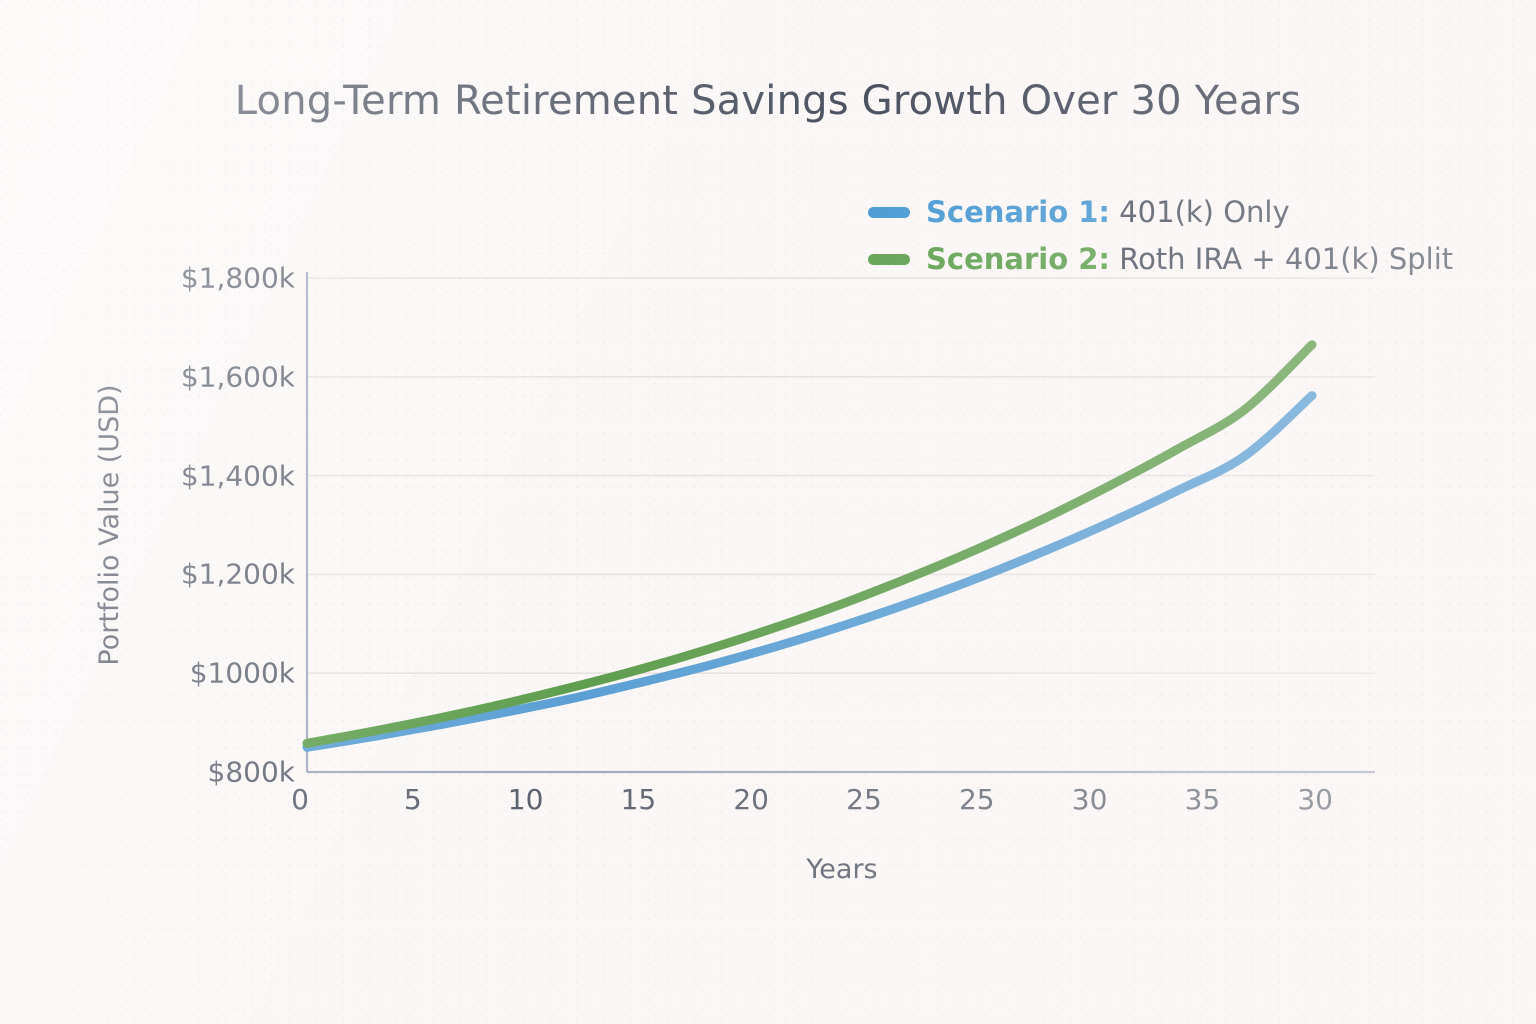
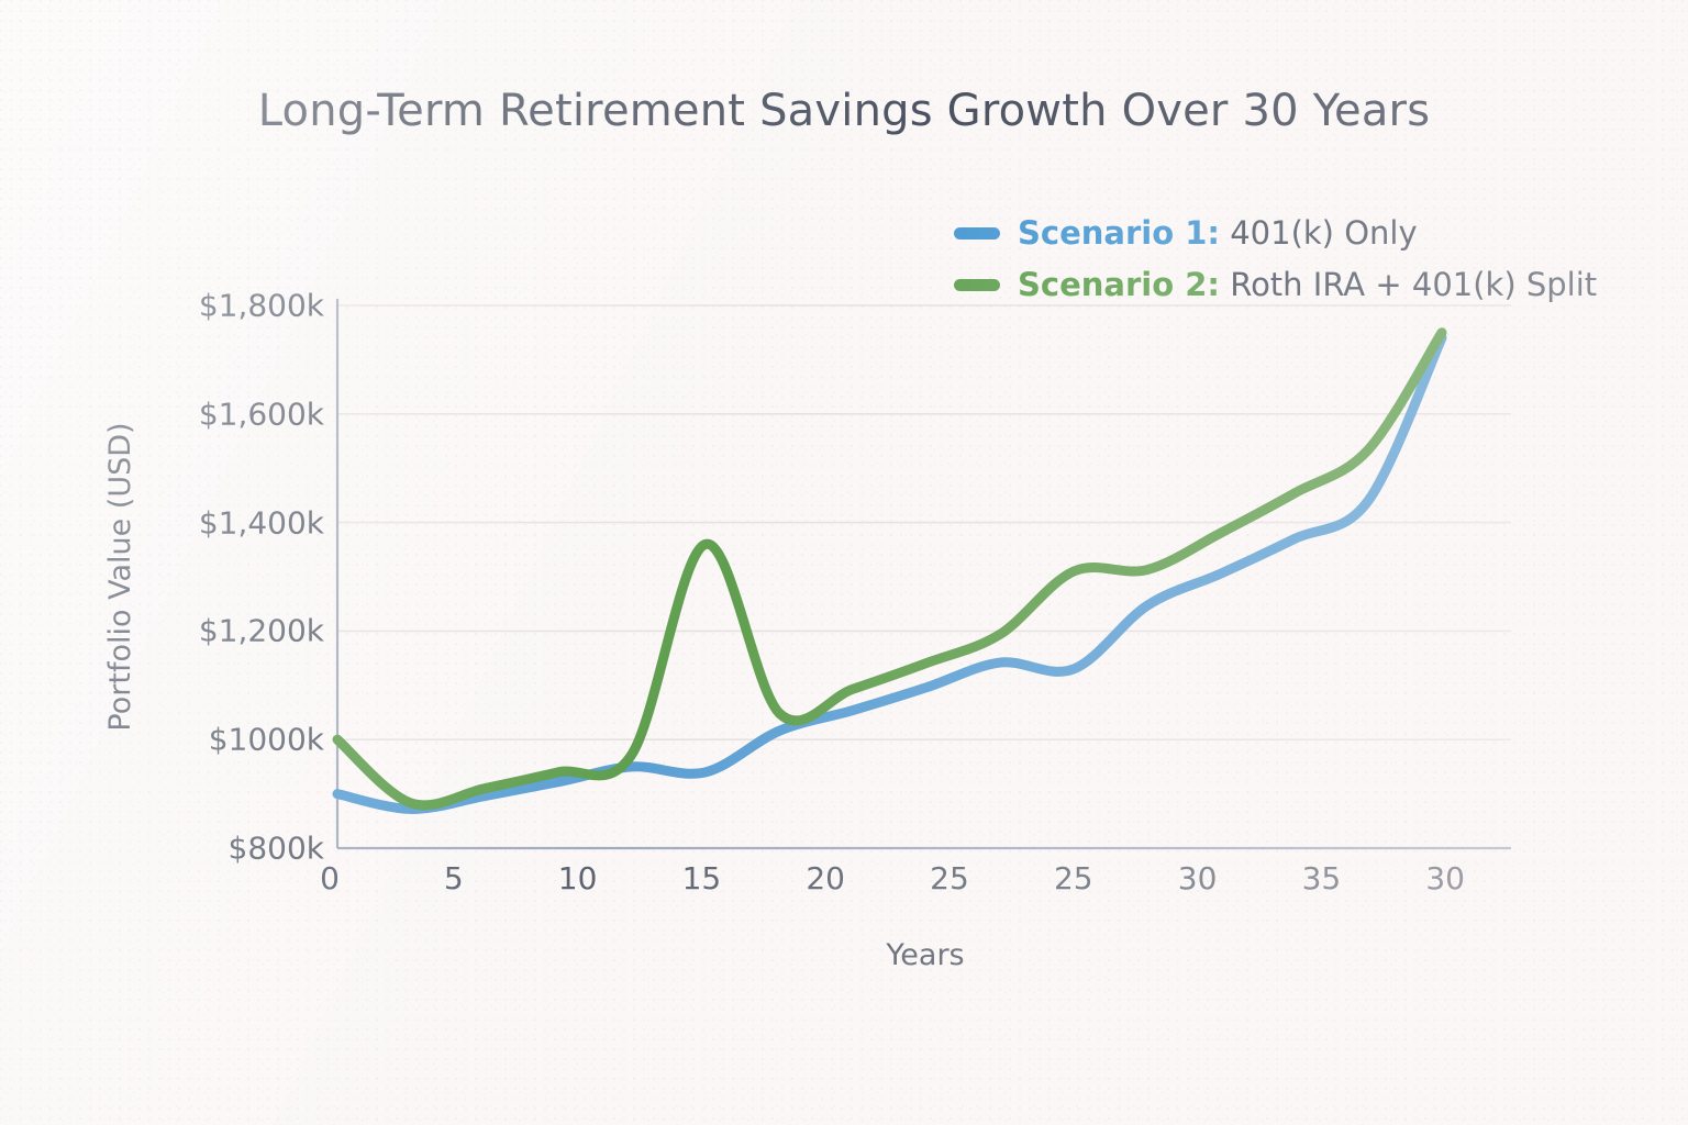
Scenario 1: 401(k) Only/0: $850k -> $900k
Scenario 2: Roth IRA + 401(k) Split/0: $860k -> $1000k
Scenario 1: 401(k) Only/10: $980k -> $940k
Scenario 2: Roth IRA + 401(k) Split/10: $1010k -> $1360k
Scenario 1: 401(k) Only/20: $1190k -> $1130k
Scenario 2: Roth IRA + 401(k) Split/20: $1250k -> $1310k
Scenario 1: 401(k) Only/30: $1560k -> $1740k
Scenario 2: Roth IRA + 401(k) Split/30: $1660k -> $1750k
